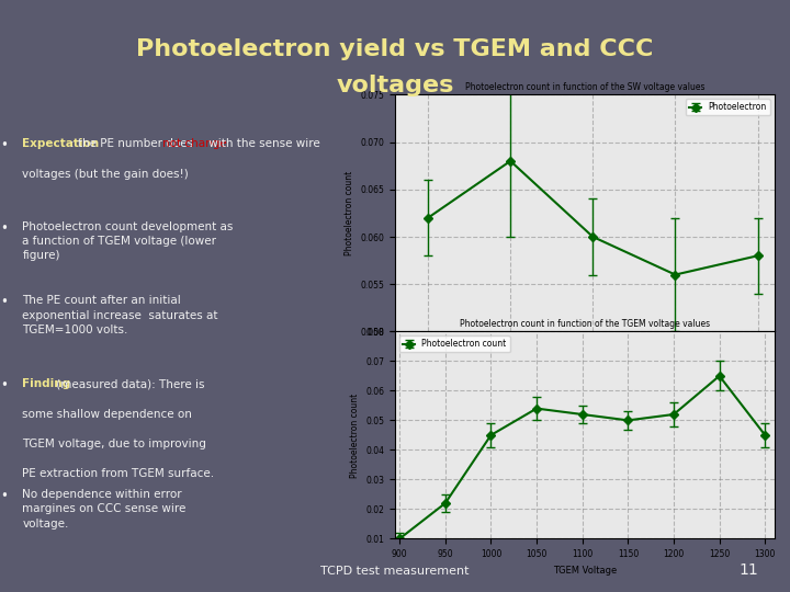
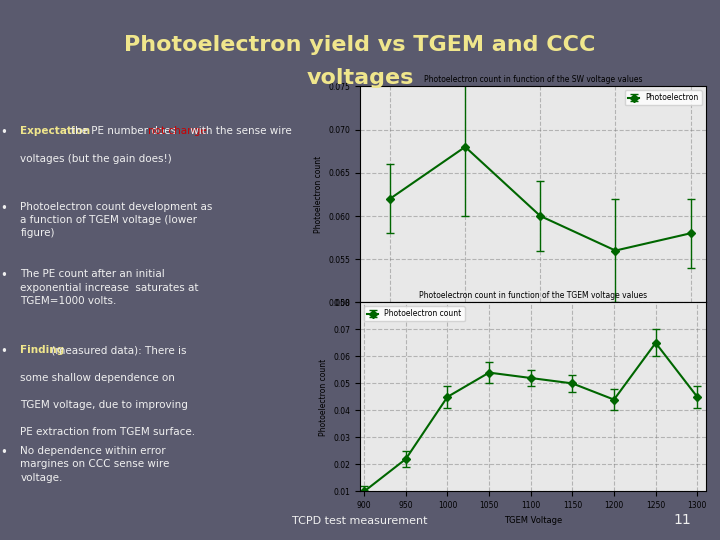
Photoelectron count in function of the TGEM voltage values/1200: 0.052 -> 0.044
